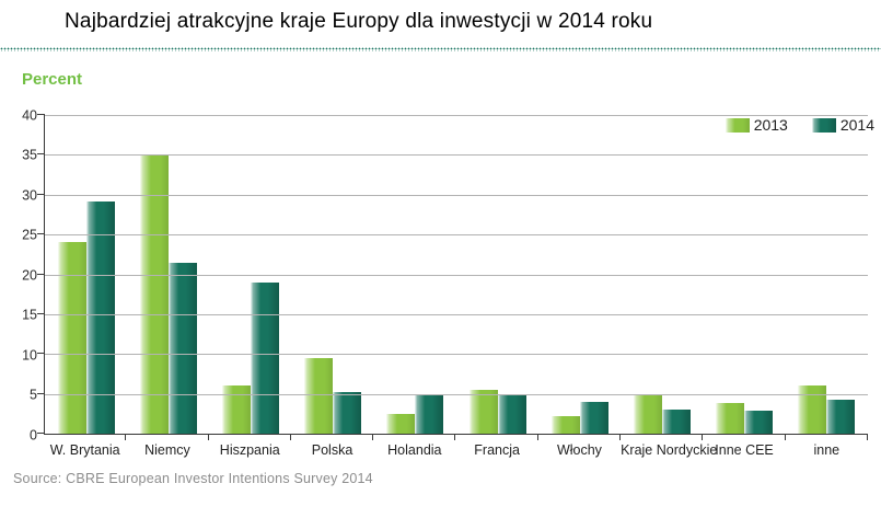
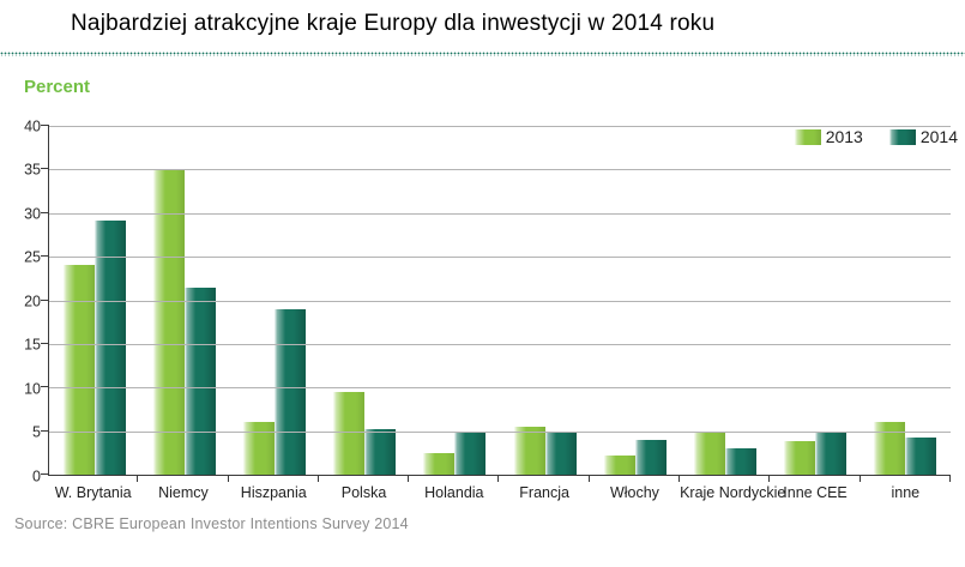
2014/Inne CEE: 3 -> 5
